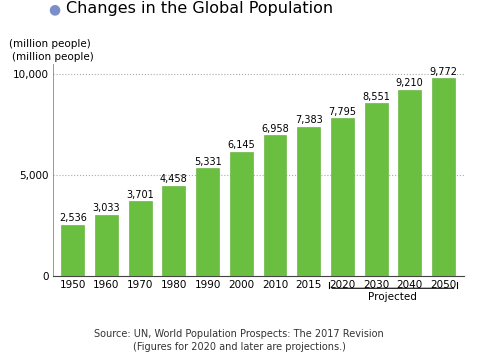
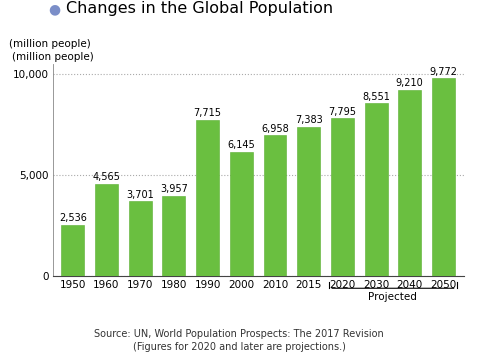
1960: 3,033 -> 4,565
1980: 4,458 -> 3,957
1990: 5,331 -> 7,715
